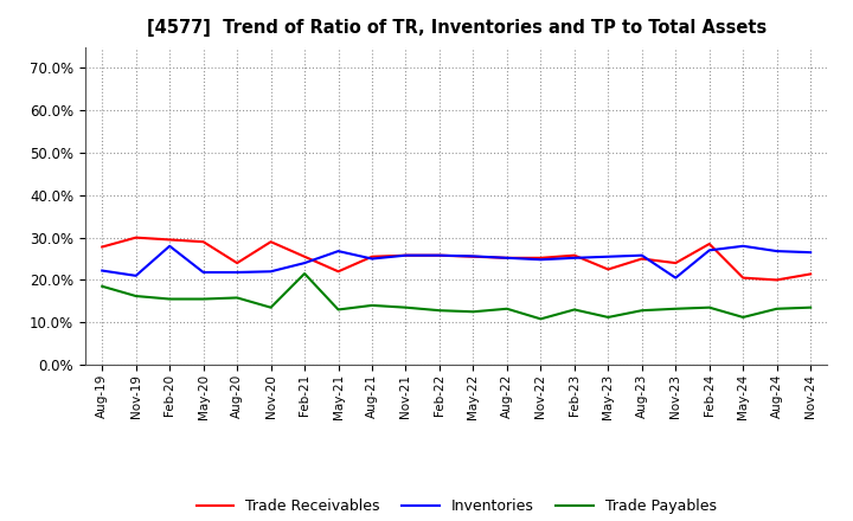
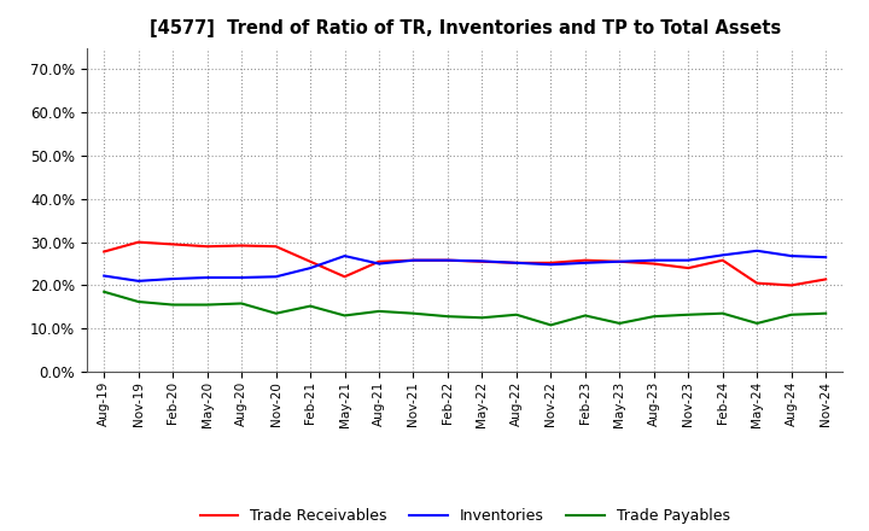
Inventories/Feb-20: 28.0% -> 21.5%
Trade Receivables/Aug-20: 24.0% -> 29.2%
Trade Payables/Feb-21: 21.5% -> 15.2%
Trade Receivables/May-23: 22.5% -> 25.5%
Inventories/Nov-23: 20.5% -> 25.8%
Trade Receivables/Feb-24: 28.5% -> 25.8%
